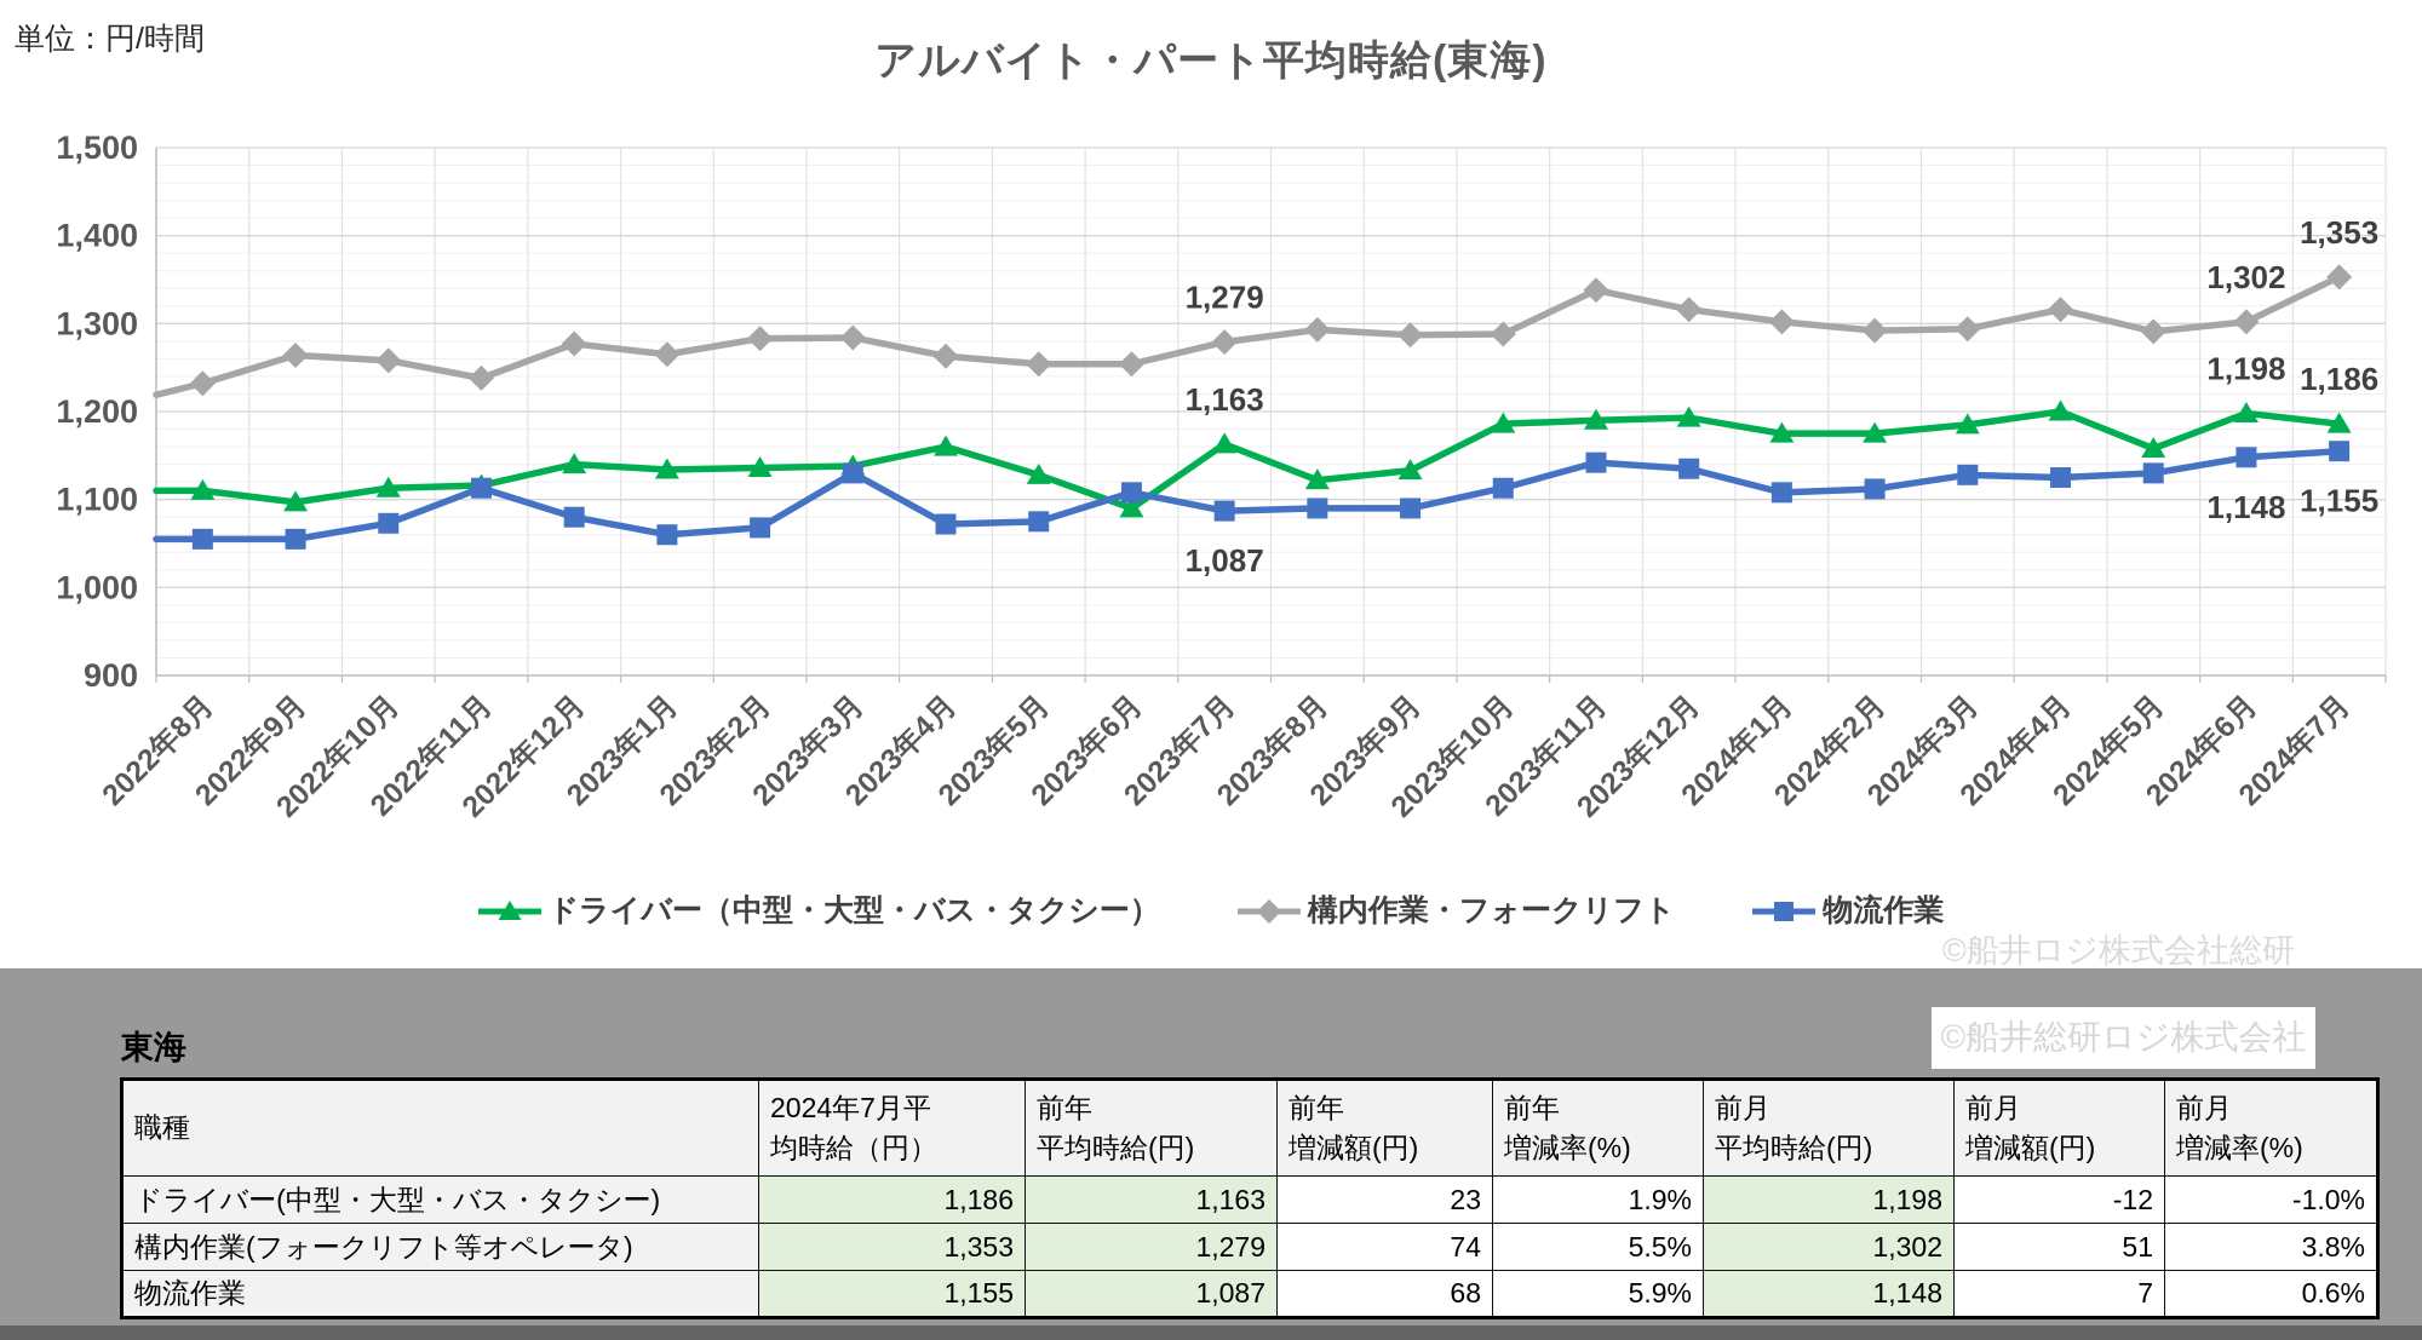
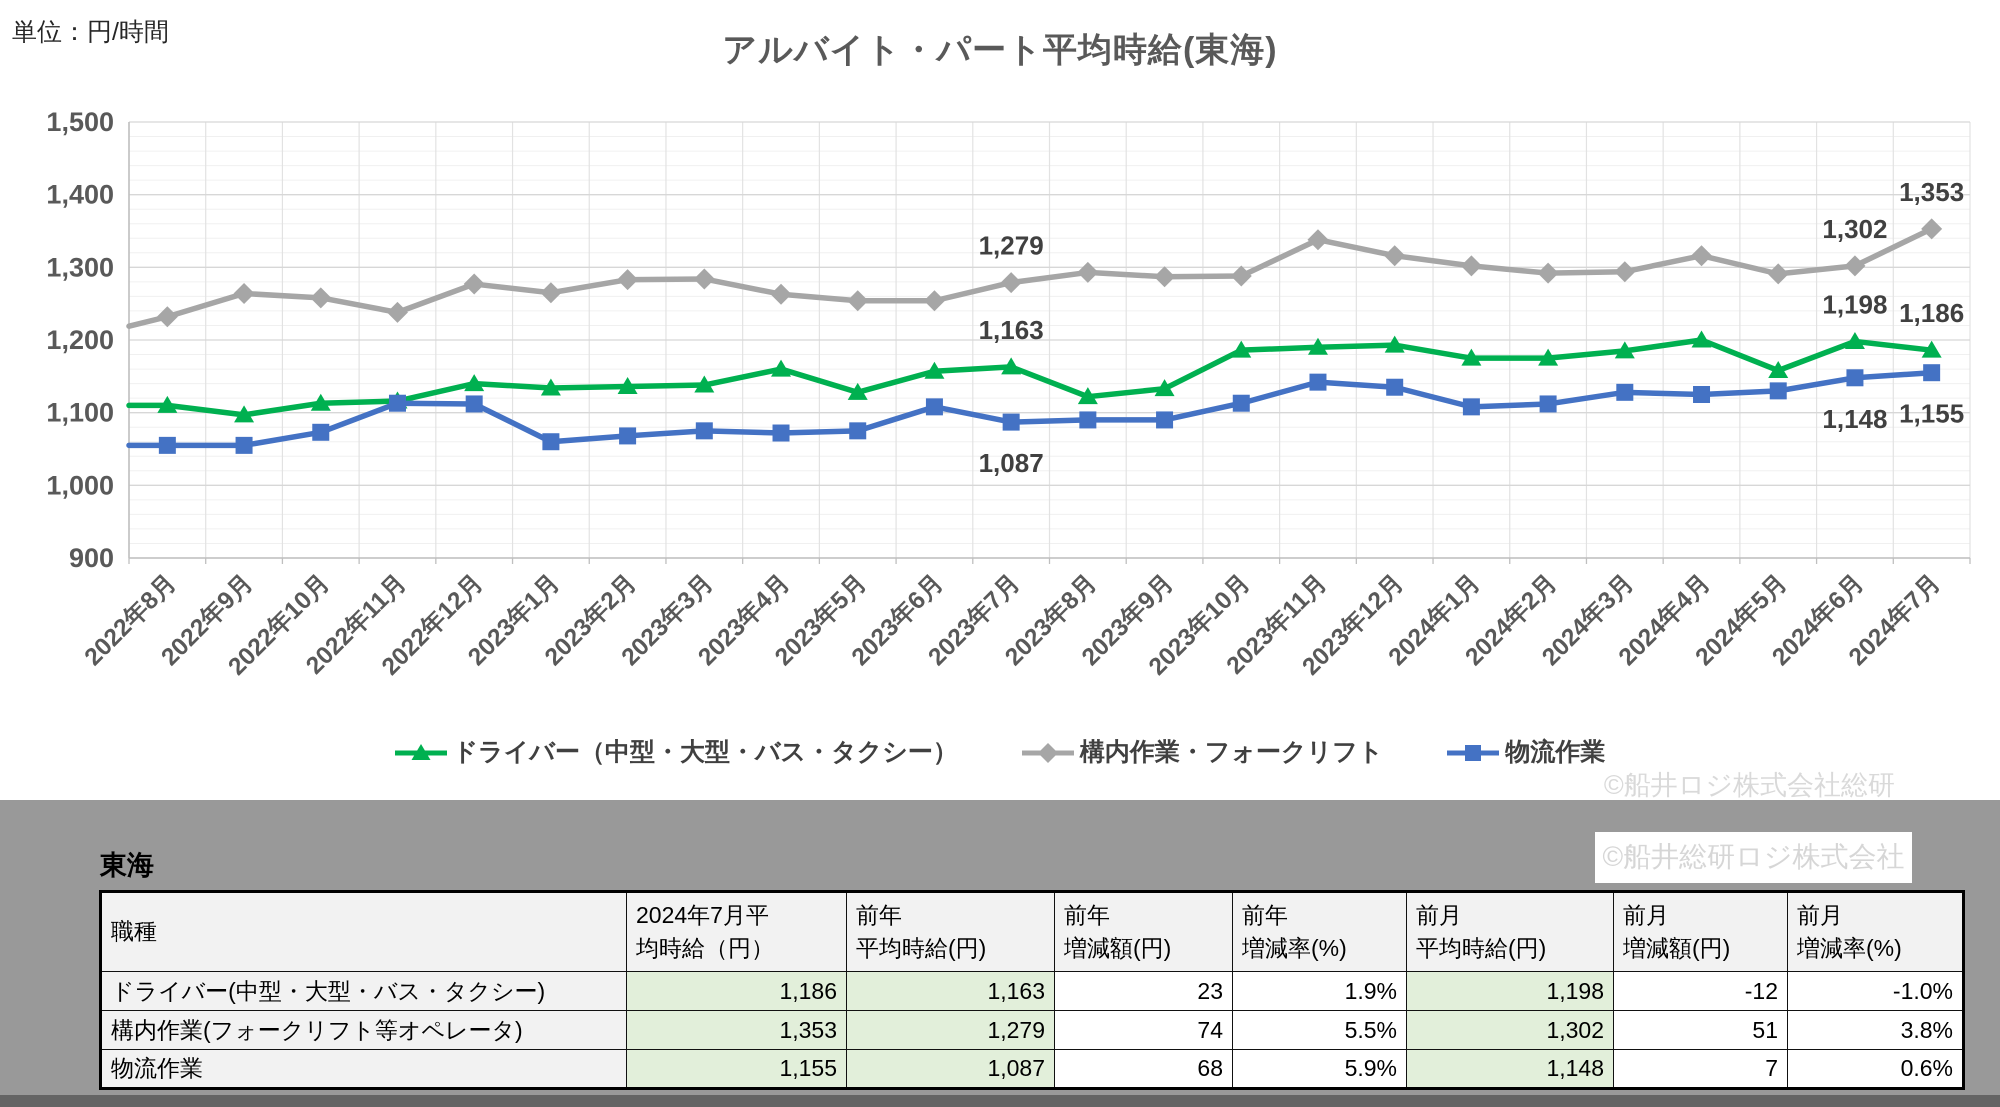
物流作業/2022年12月: 1080 -> 1110
物流作業/2023年3月: 1130 -> 1080
ドライバー（中型・大型・バス・タクシー）/2023年6月: 1090 -> 1160
